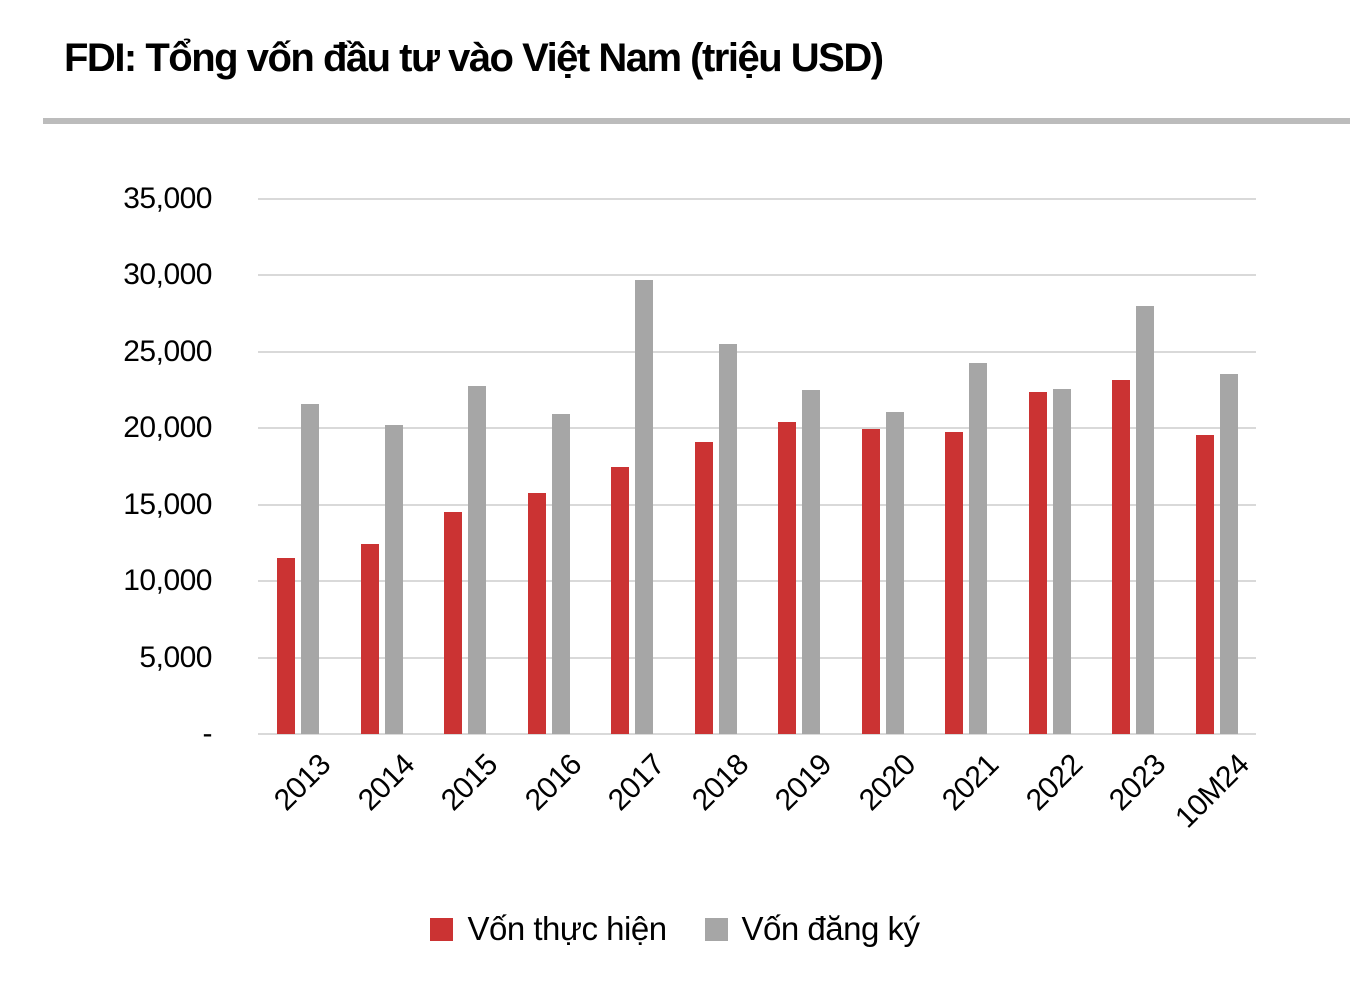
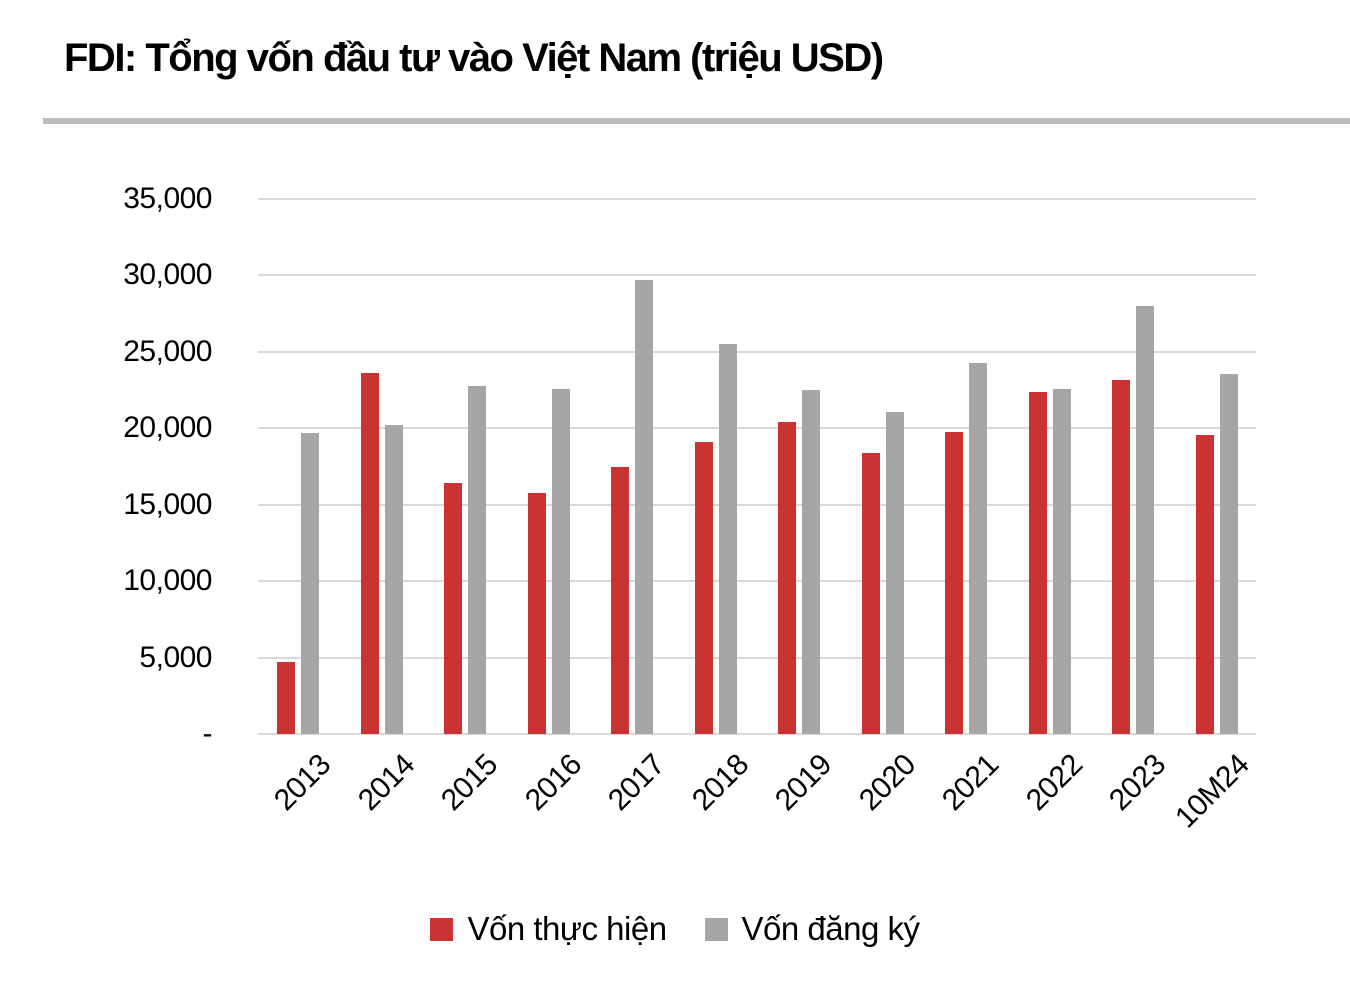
Vốn thực hiện/2013: 11500 -> 4700
Vốn đăng ký/2013: 21600 -> 19700
Vốn thực hiện/2014: 12400 -> 23600
Vốn thực hiện/2015: 14500 -> 16400
Vốn đăng ký/2016: 20900 -> 22600
Vốn thực hiện/2020: 20000 -> 18400
